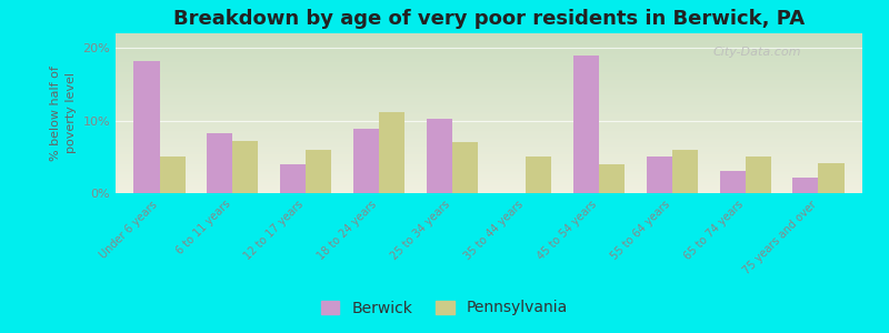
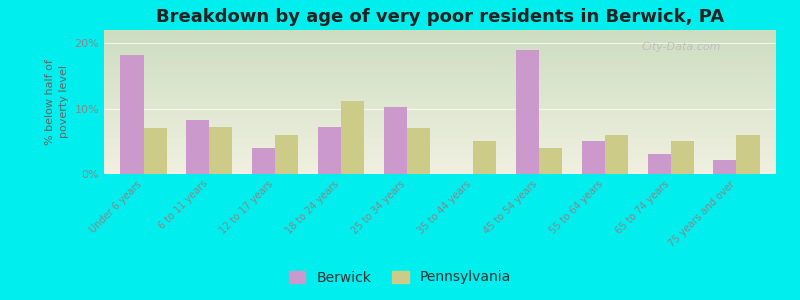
Pennsylvania/Under 6 years: 5.0% -> 7.0%
Berwick/18 to 24 years: 8.8% -> 7.2%
Pennsylvania/75 years and over: 4.2% -> 6.0%
